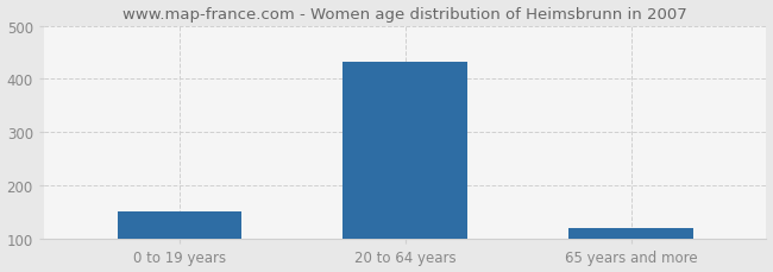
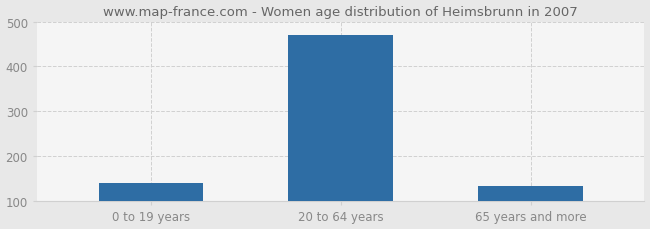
0 to 19 years: 152 -> 140
20 to 64 years: 432 -> 470
65 years and more: 120 -> 135
